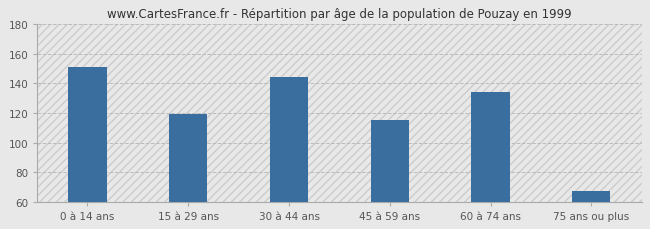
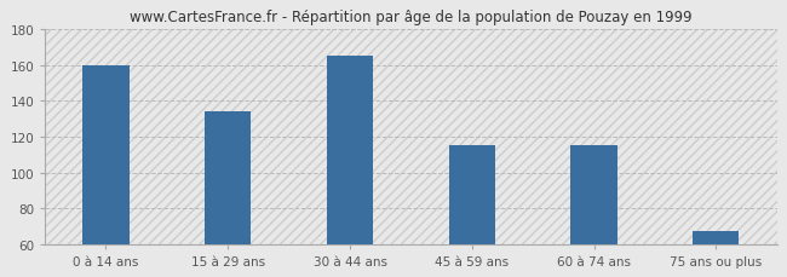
0 à 14 ans: 151 -> 160
15 à 29 ans: 119 -> 134
30 à 44 ans: 144 -> 165
60 à 74 ans: 134 -> 115
